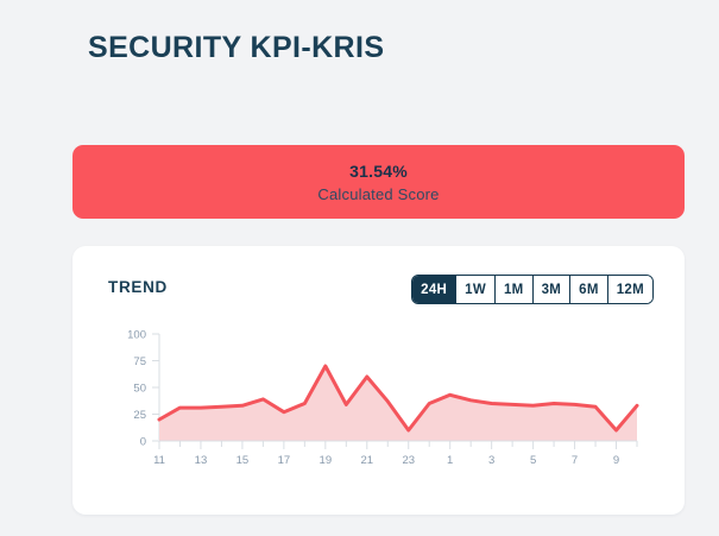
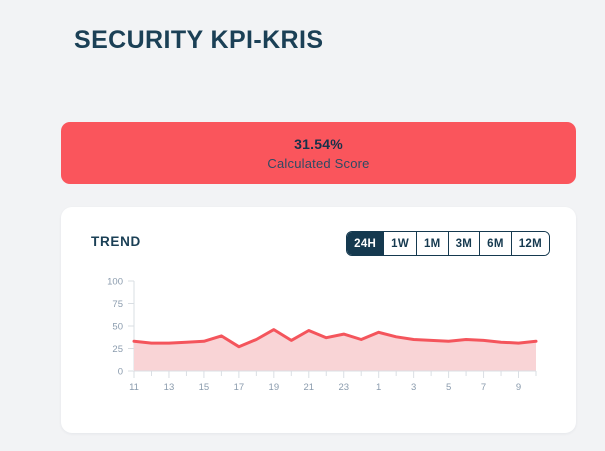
11: 20 -> 30
19: 70 -> 50
21: 60 -> 40
23: 10 -> 40
9: 10 -> 30
